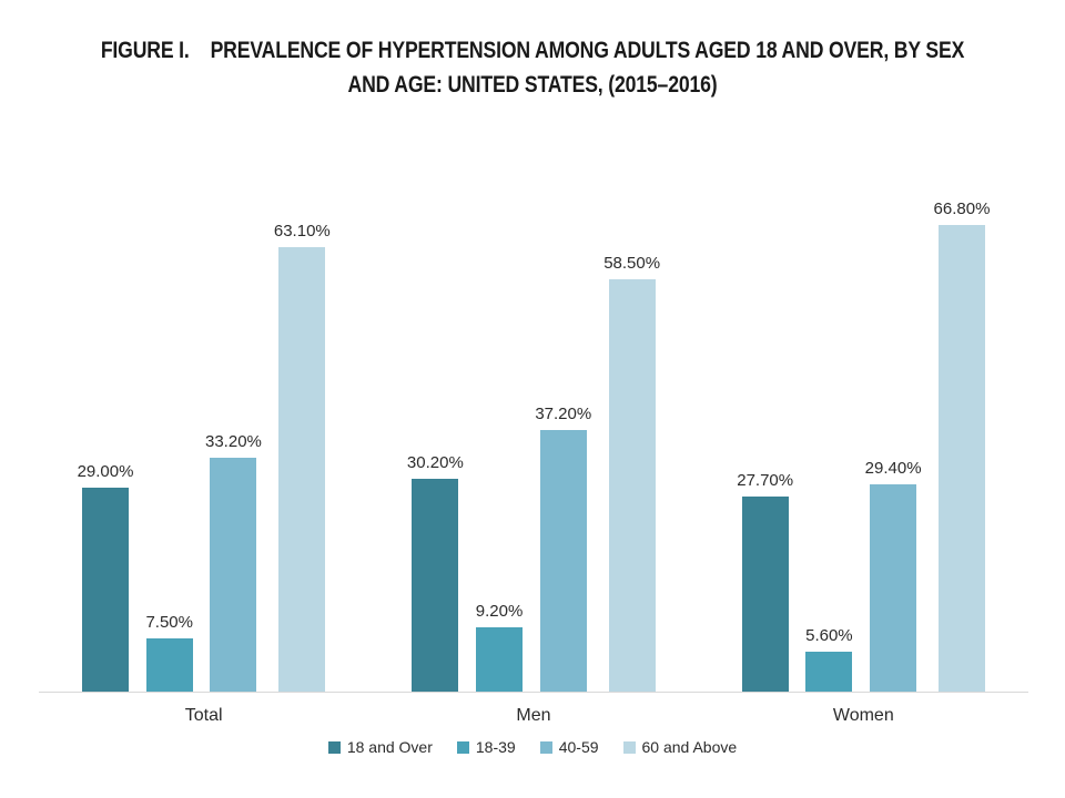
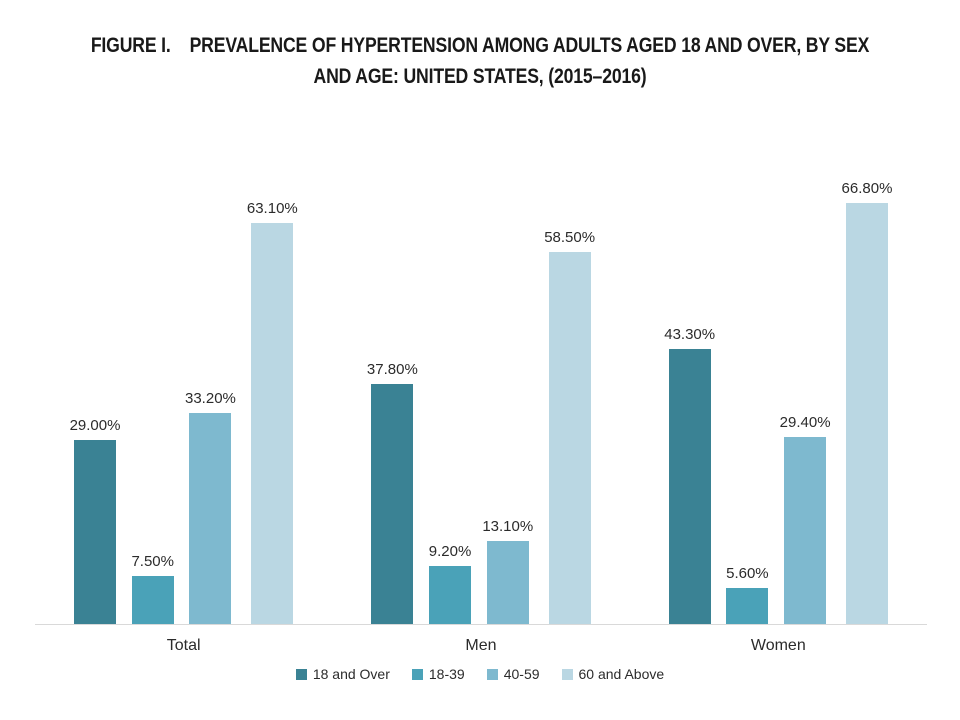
18 and Over/Men: 30.20% -> 37.80%
40-59/Men: 37.20% -> 13.10%
18 and Over/Women: 27.70% -> 43.30%
